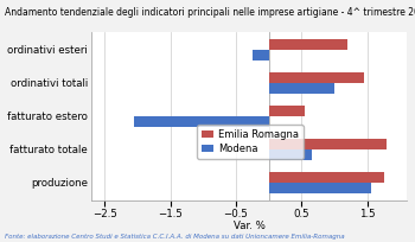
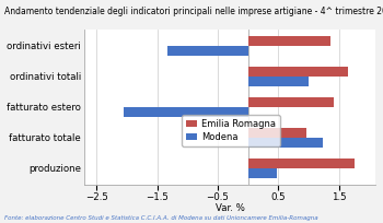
Emilia Romagna/ordinativi esteri: 1.20 -> 1.36
Modena/ordinativi esteri: -0.25 -> -1.32
Emilia Romagna/ordinativi totali: 1.45 -> 1.64
Emilia Romagna/fatturato estero: 0.55 -> 1.42
Emilia Romagna/fatturato totale: 1.80 -> 0.96
Modena/fatturato totale: 0.65 -> 1.24
Modena/produzione: 1.55 -> 0.48
